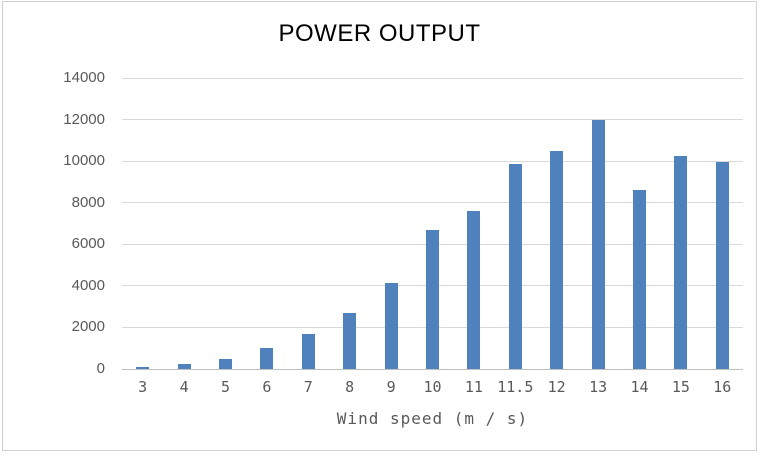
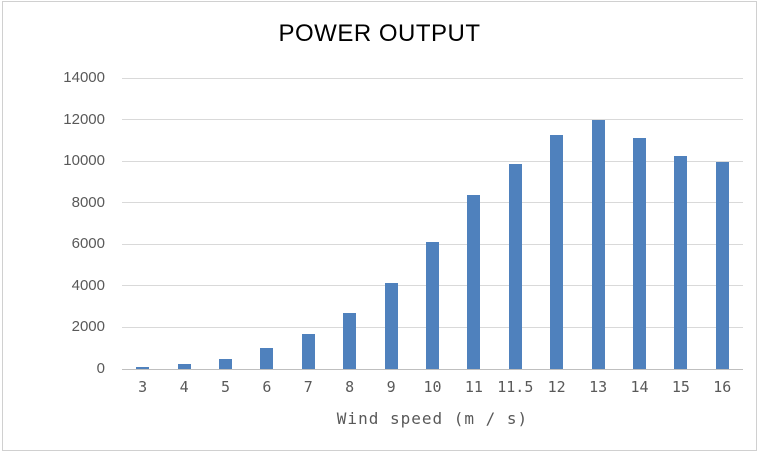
10: 6700 -> 6100
11: 7600 -> 8400
12: 10500 -> 11200
14: 8600 -> 11100
